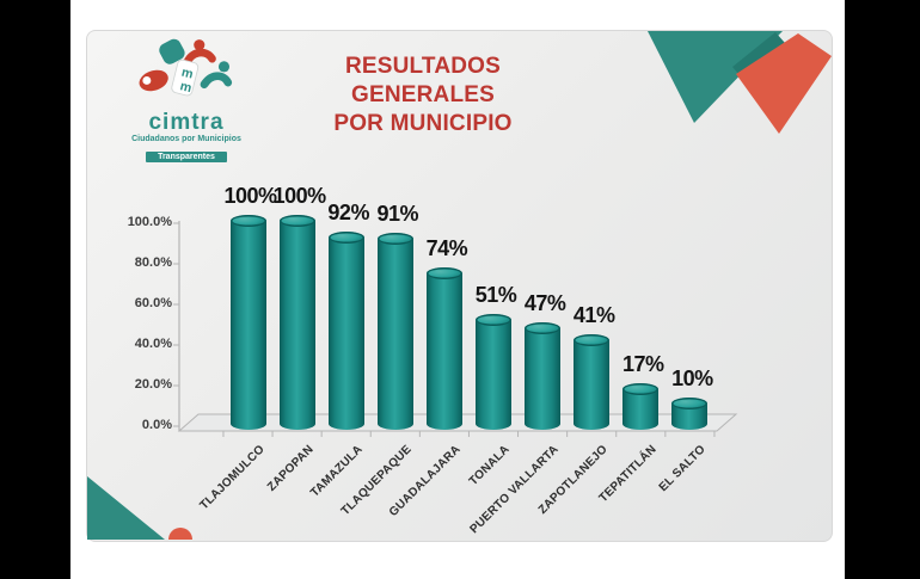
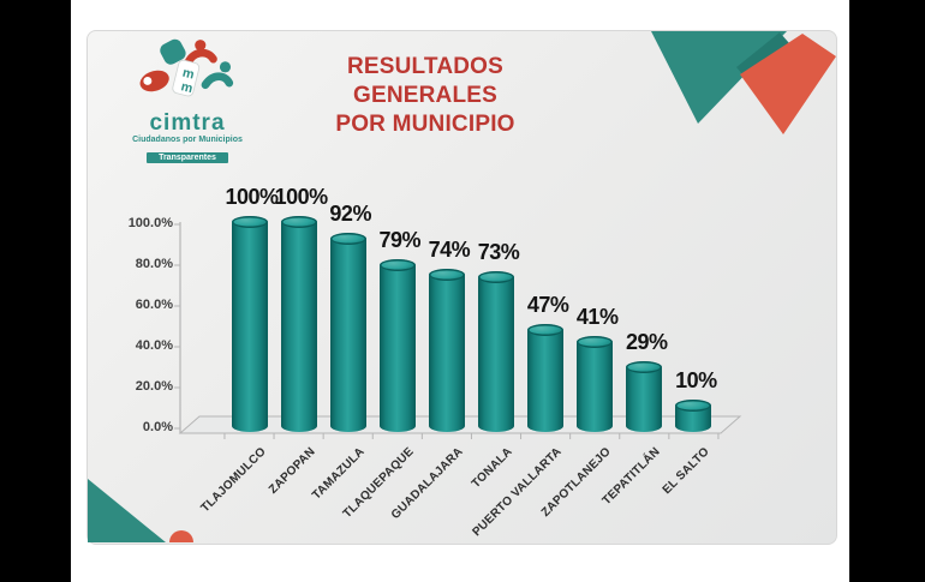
TLAQUEPAQUE: 91% -> 79%
TONALA: 51% -> 73%
TEPATITLÁN: 17% -> 29%
